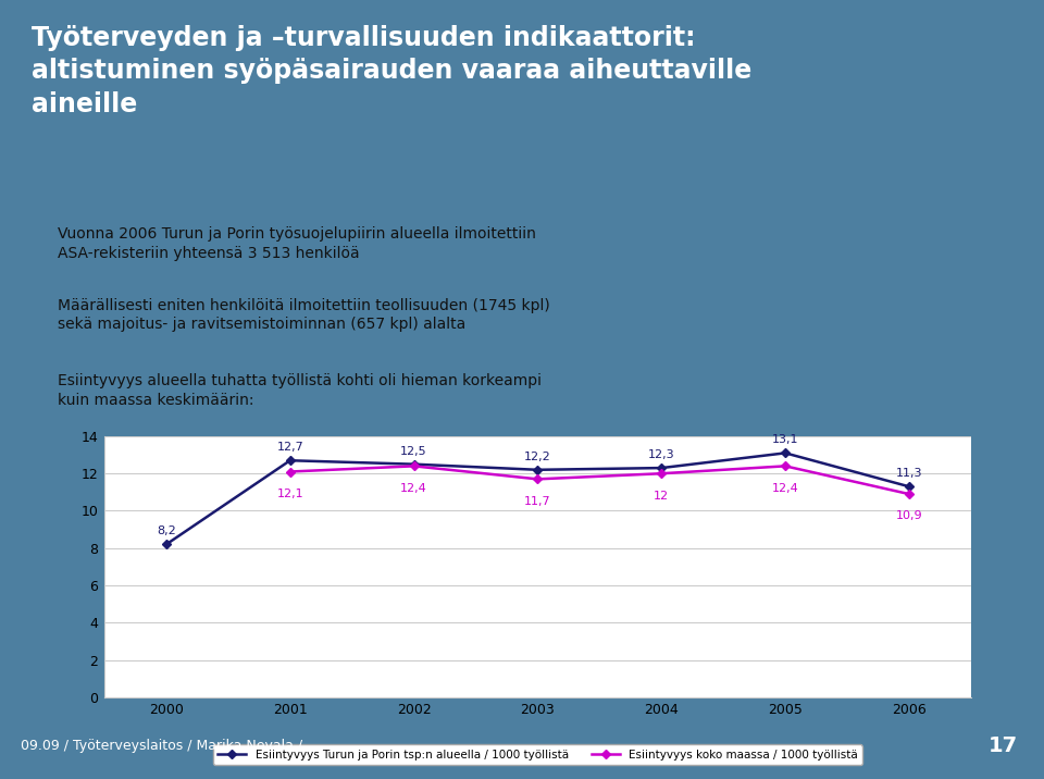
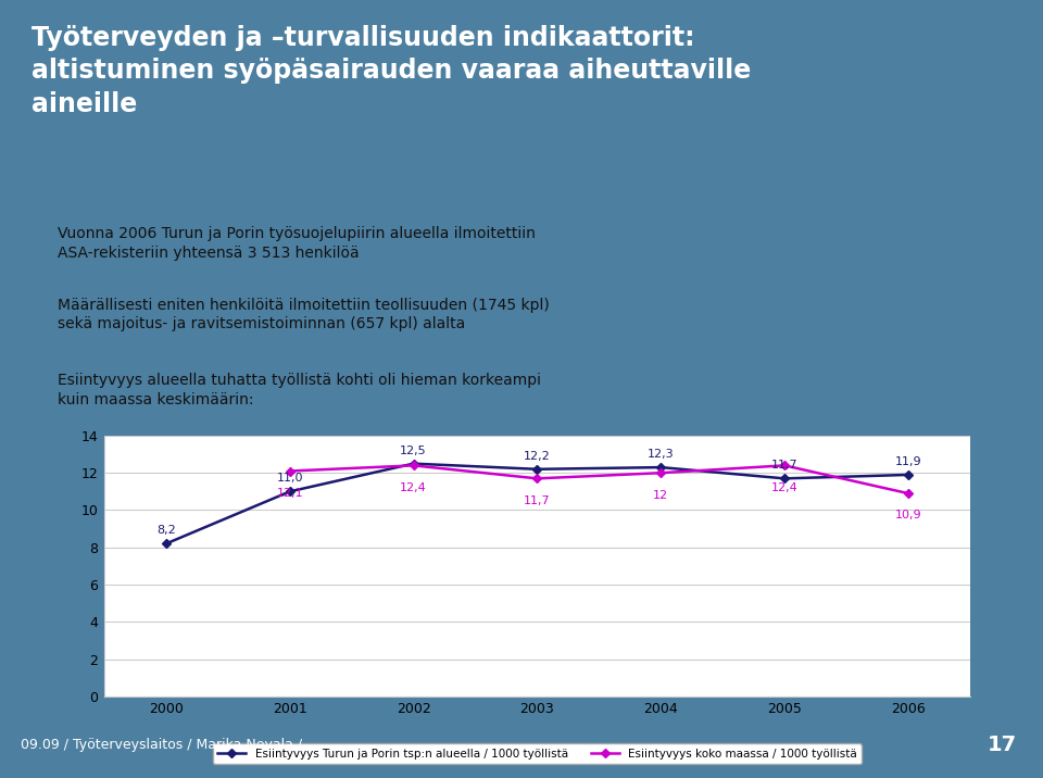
Esiintyvyys Turun ja Porin tsp:n alueella / 1000 työllistä/2001: 12,7 -> 11,0
Esiintyvyys Turun ja Porin tsp:n alueella / 1000 työllistä/2005: 13,1 -> 11,7
Esiintyvyys Turun ja Porin tsp:n alueella / 1000 työllistä/2006: 11,3 -> 11,9
